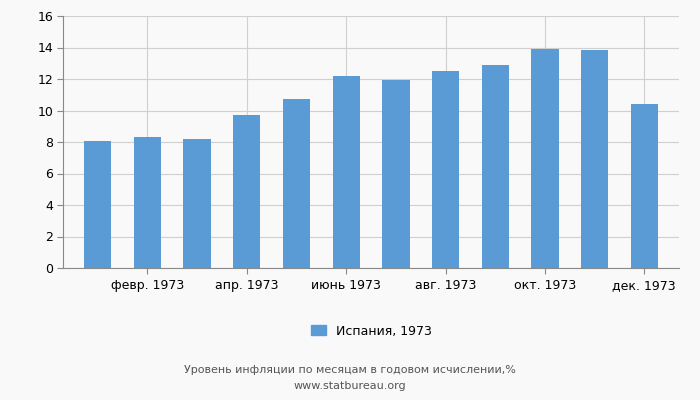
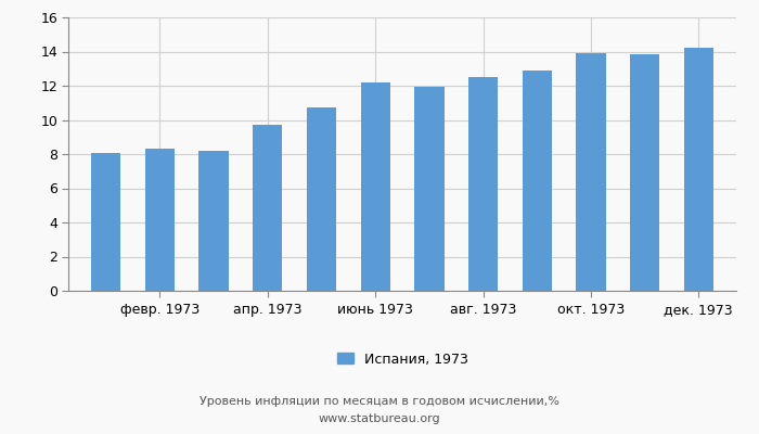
дек. 1973: 10.4 -> 14.2
